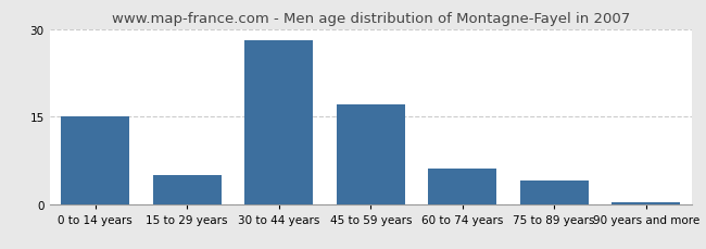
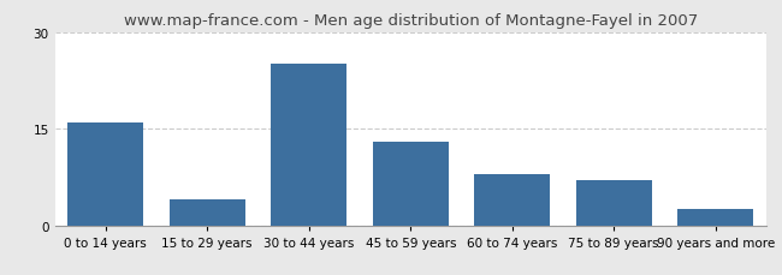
0 to 14 years: 15.0 -> 16.0
15 to 29 years: 5.0 -> 4.0
30 to 44 years: 28.0 -> 25.0
45 to 59 years: 17.0 -> 13.0
60 to 74 years: 6.0 -> 8.0
75 to 89 years: 4.0 -> 7.0
90 years and more: 0.3 -> 2.6
